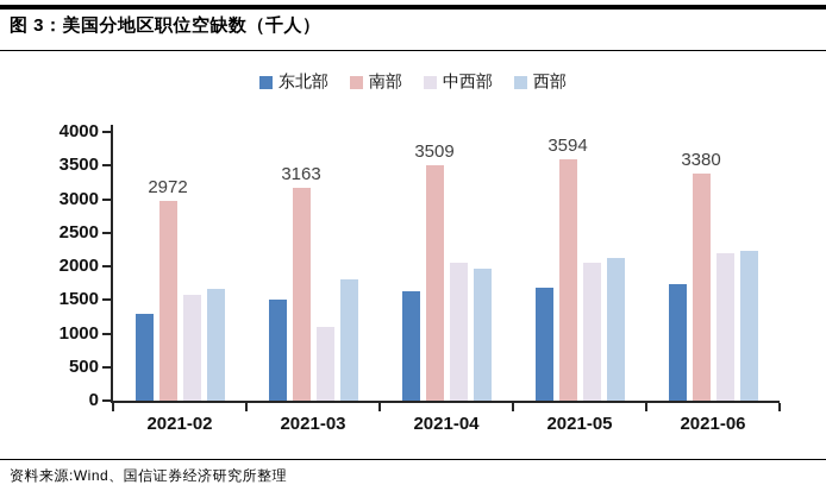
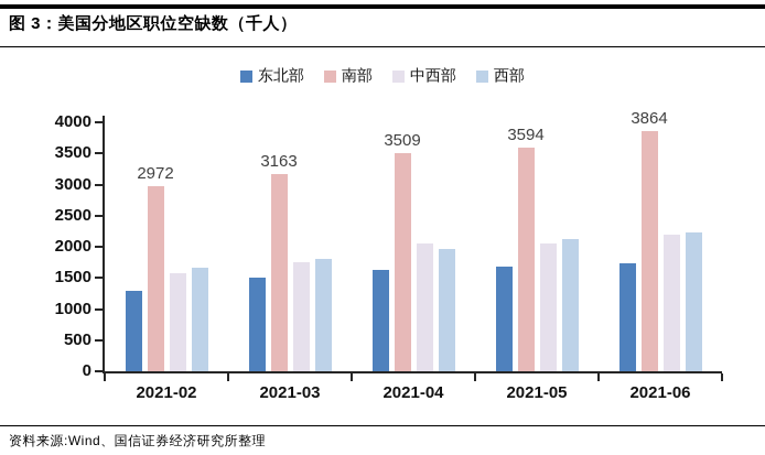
中西部/2021-03: 1100 -> 1800
南部/2021-06: 3380 -> 3864
